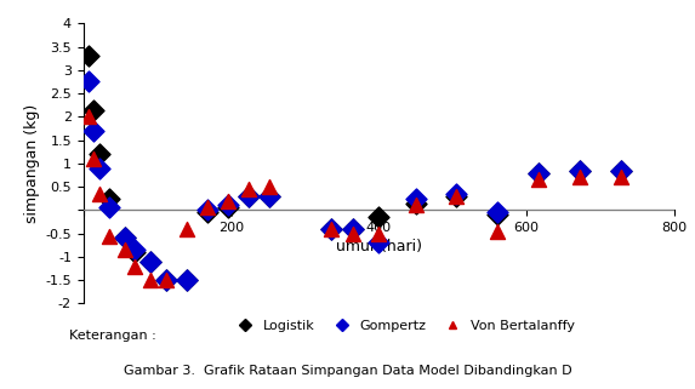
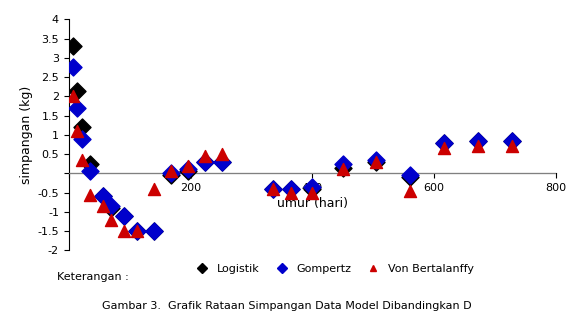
Logistik/400: -0.15 -> -0.40
Gompertz/400: -0.70 -> -0.35
